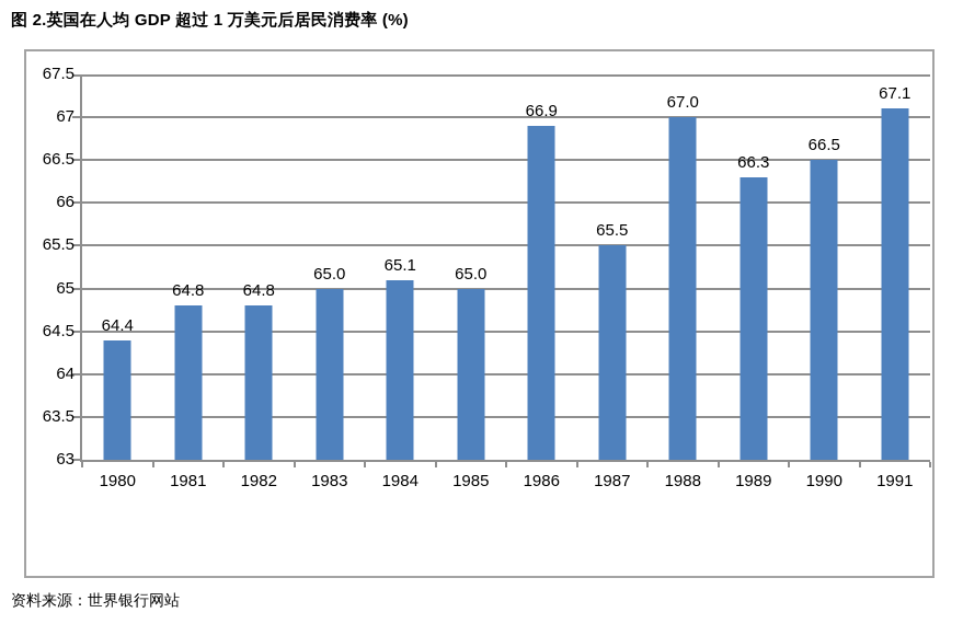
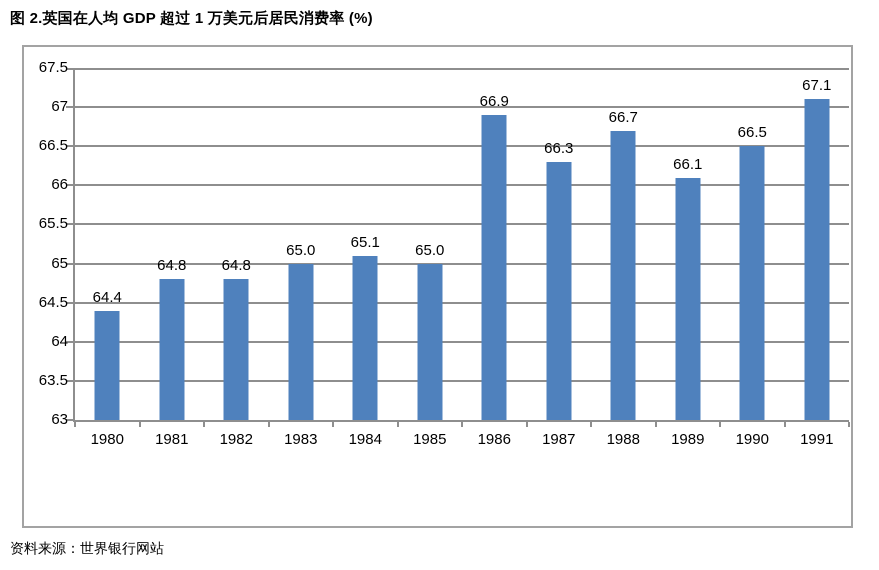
1987: 65.5 -> 66.3
1988: 67.0 -> 66.7
1989: 66.3 -> 66.1
